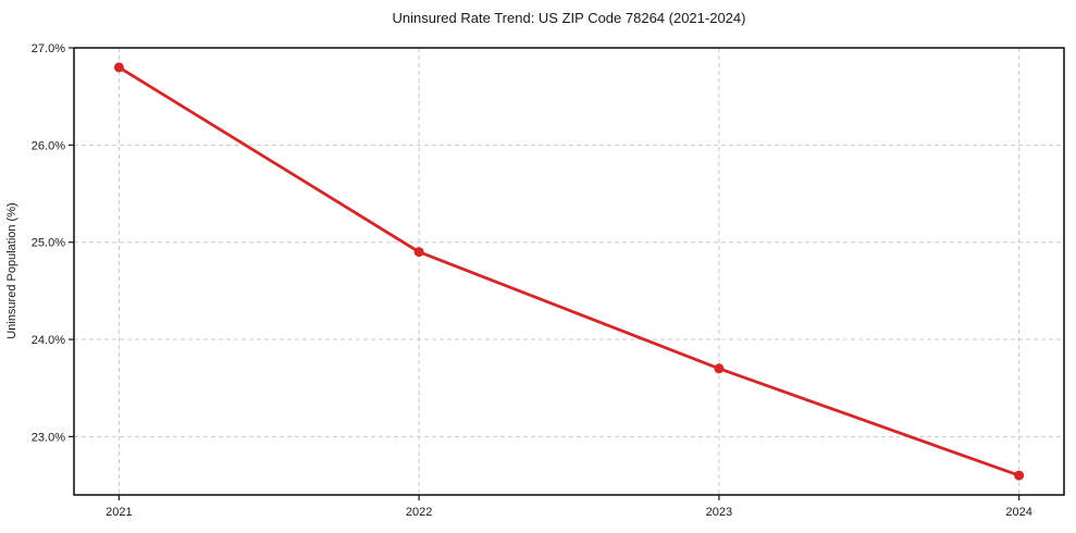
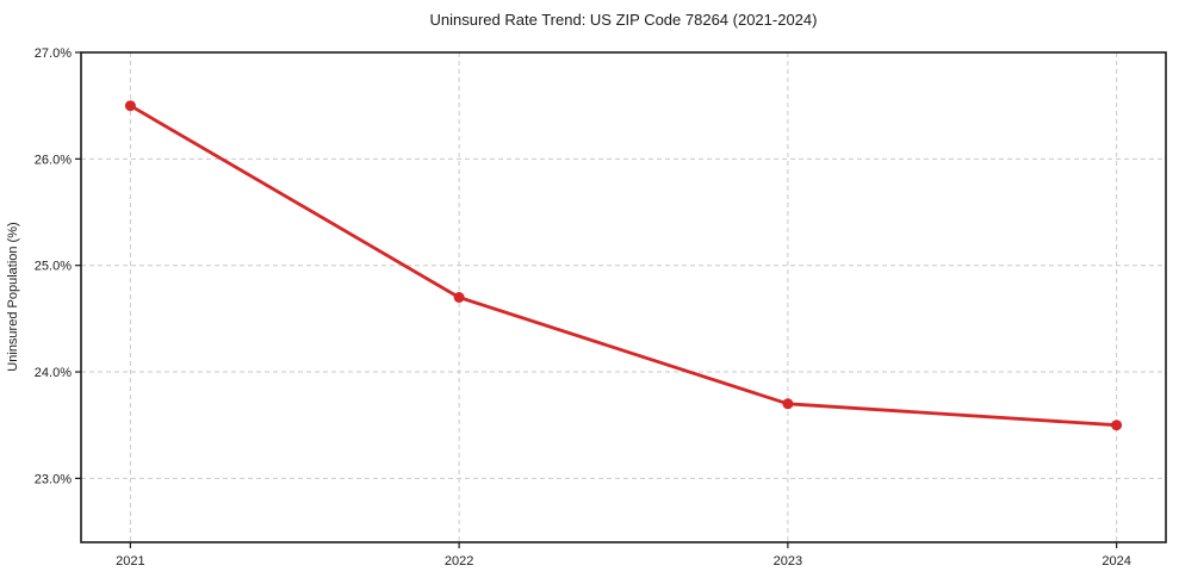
2021: 26.8% -> 26.5%
2022: 24.9% -> 24.7%
2024: 22.6% -> 23.5%
